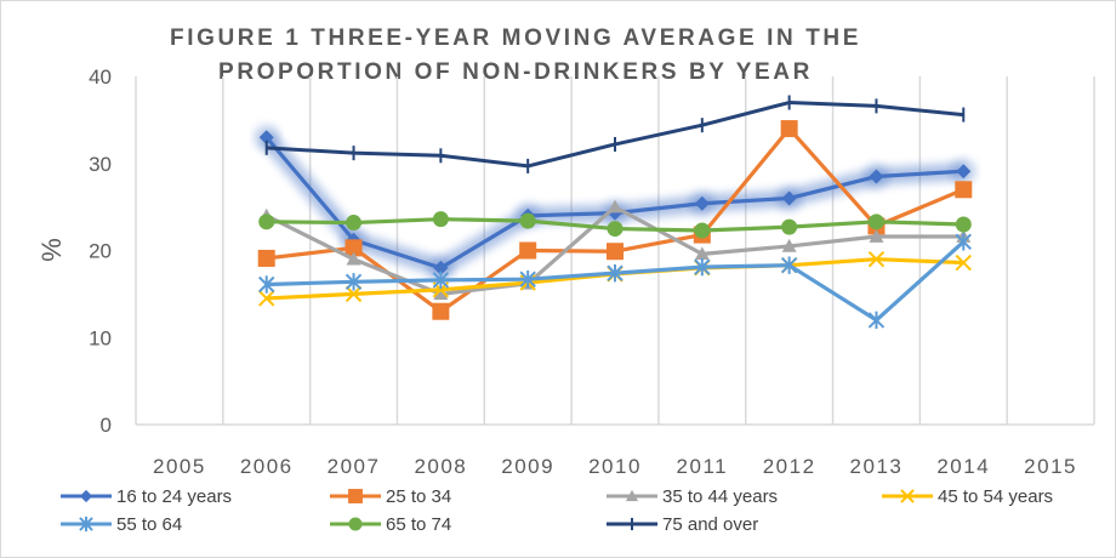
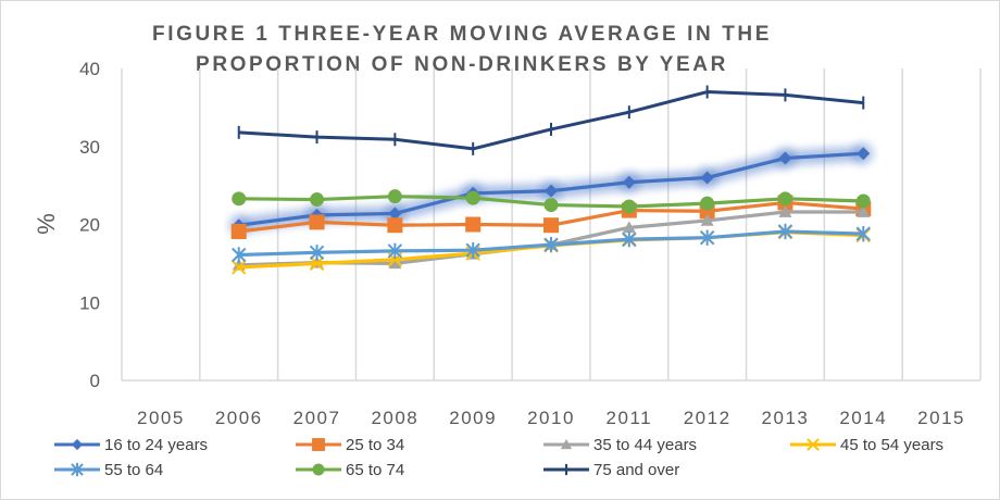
16 to 24 years/2006: 33 -> 20
35 to 44 years/2006: 24 -> 15
35 to 44 years/2007: 19 -> 15
16 to 24 years/2008: 18 -> 21
25 to 34/2008: 13 -> 20
35 to 44 years/2010: 25 -> 17
25 to 34/2012: 34 -> 22
55 to 64/2013: 12 -> 19
25 to 34/2014: 27 -> 22
55 to 64/2014: 21 -> 19
